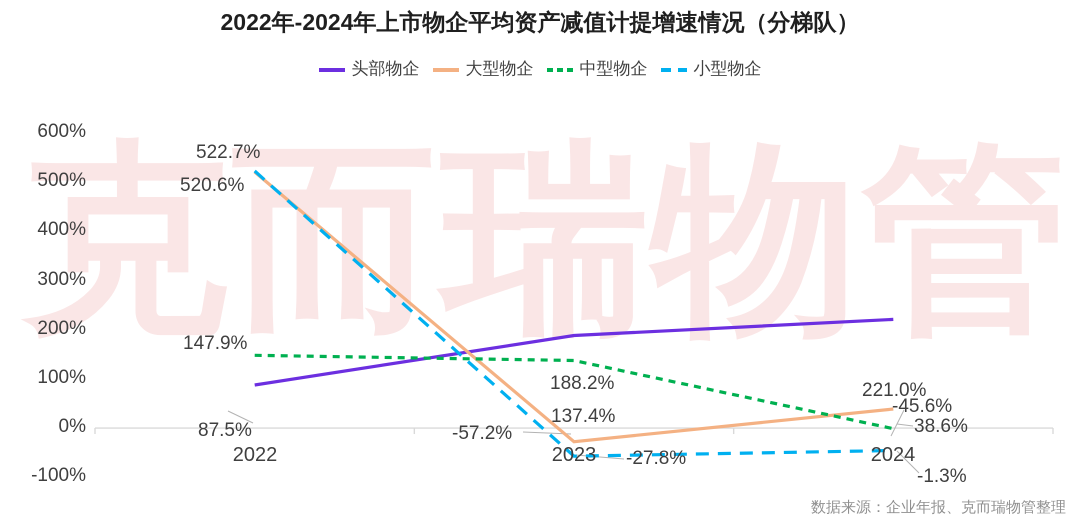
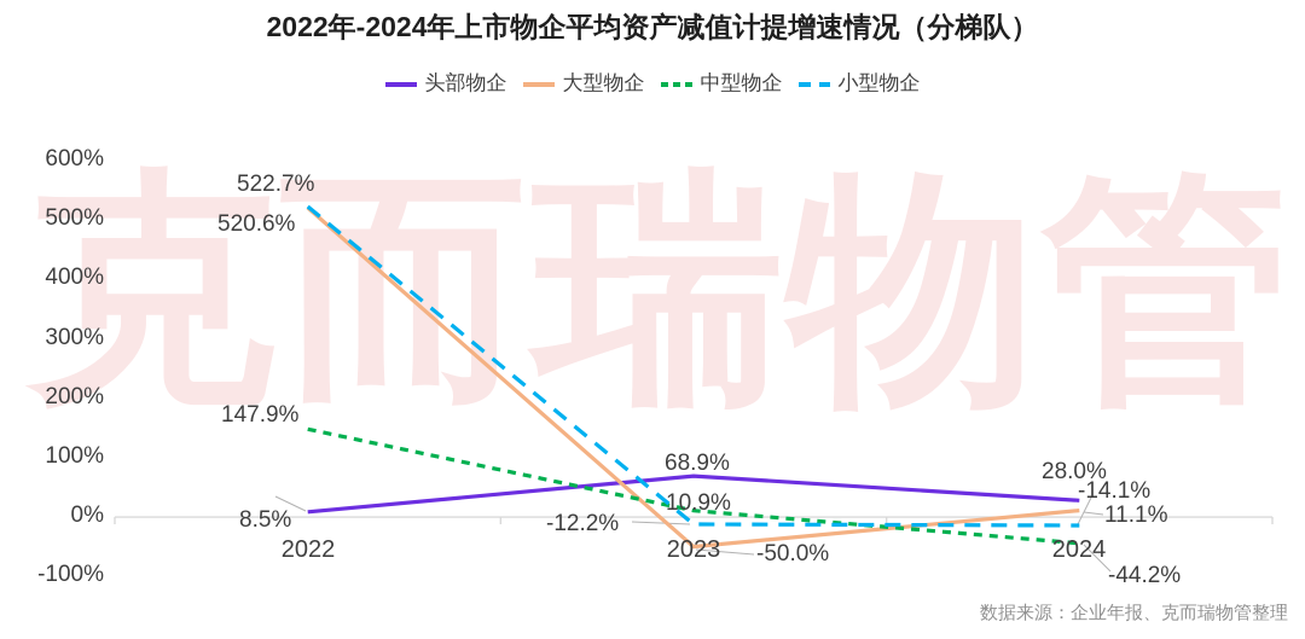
头部物企/2022: 87.5% -> 8.5%
头部物企/2023: 188.2% -> 68.9%
大型物企/2023: -27.8% -> -50.0%
中型物企/2023: 137.4% -> 10.9%
小型物企/2023: -57.2% -> -12.2%
头部物企/2024: 221.0% -> 28.0%
大型物企/2024: 38.6% -> 11.1%
中型物企/2024: -1.3% -> -44.2%
小型物企/2024: -45.6% -> -14.1%
